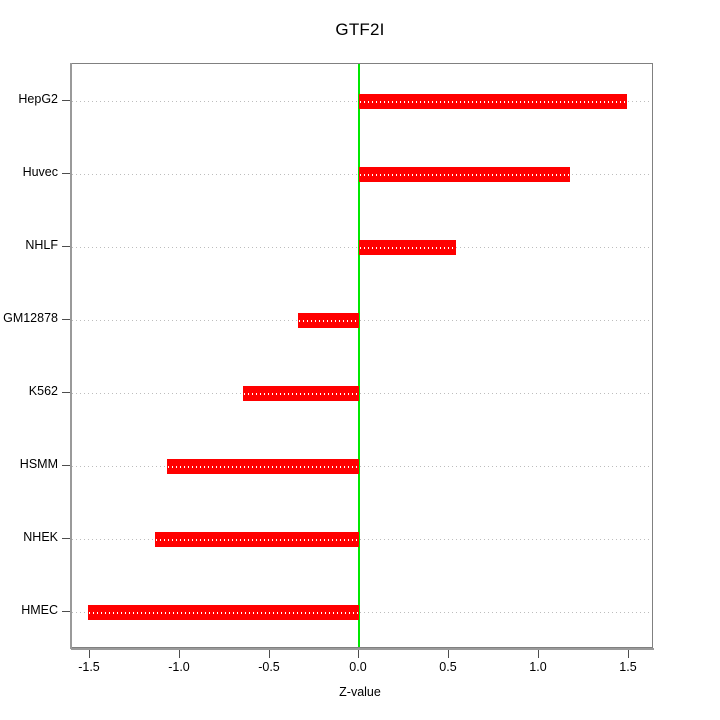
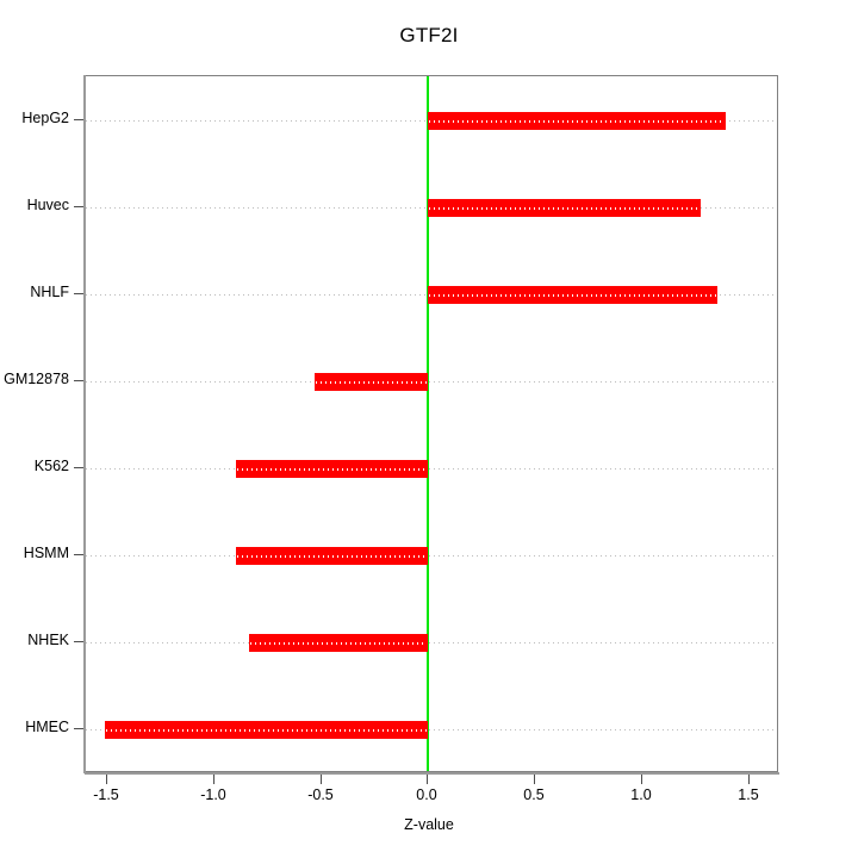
HepG2: 1.49 -> 1.39
Huvec: 1.17 -> 1.27
NHLF: 0.54 -> 1.35
GM12878: -0.34 -> -0.53
K562: -0.65 -> -0.90
HSMM: -1.07 -> -0.90
NHEK: -1.14 -> -0.84
